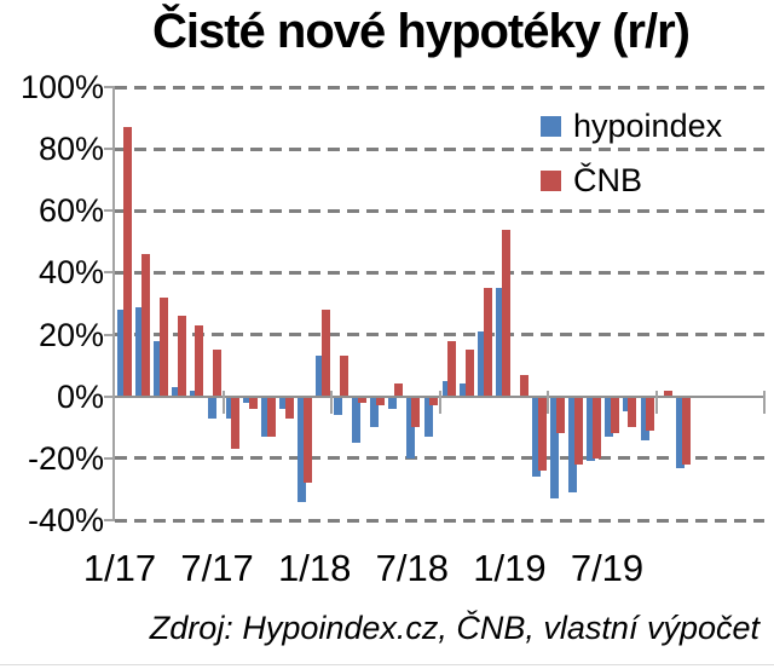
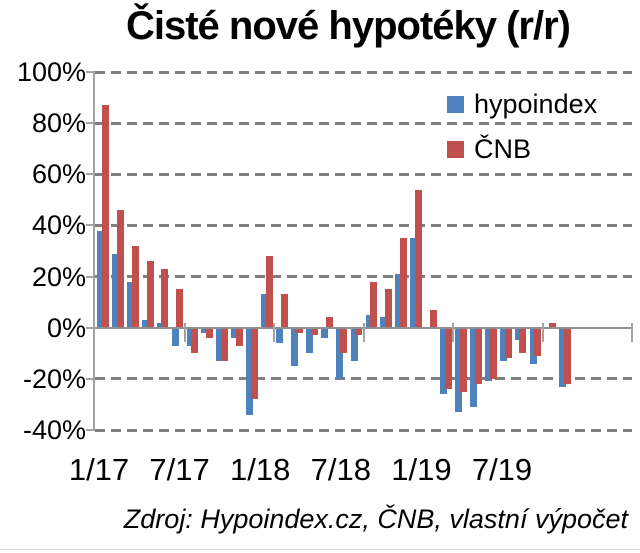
hypoindex/1/17: 28% -> 38%
ČNB/7/17: -17% -> -10%
ČNB/1/19: -12% -> -25%
